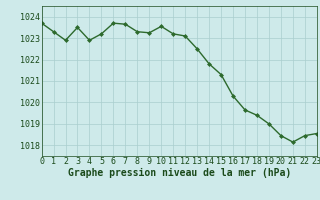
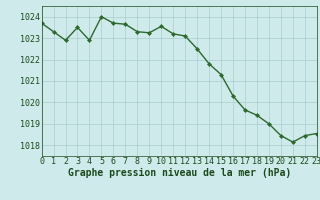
5: 1023.20 -> 1024.00
